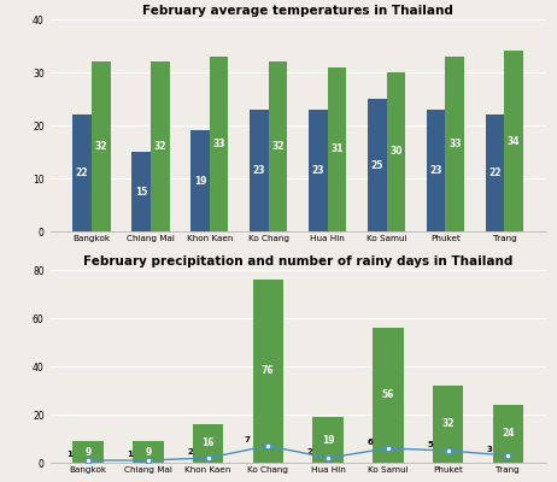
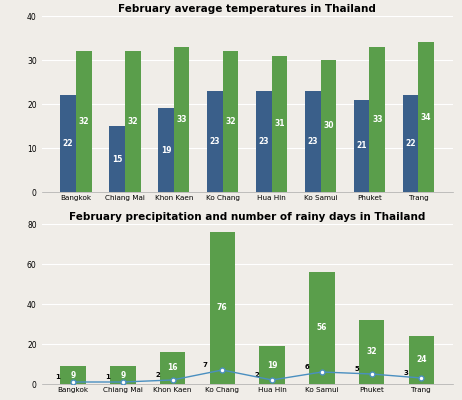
February average temperatures in Thailand/Daily minimum/Ko Samui: 25 -> 23
February average temperatures in Thailand/Daily minimum/Phuket: 23 -> 21
